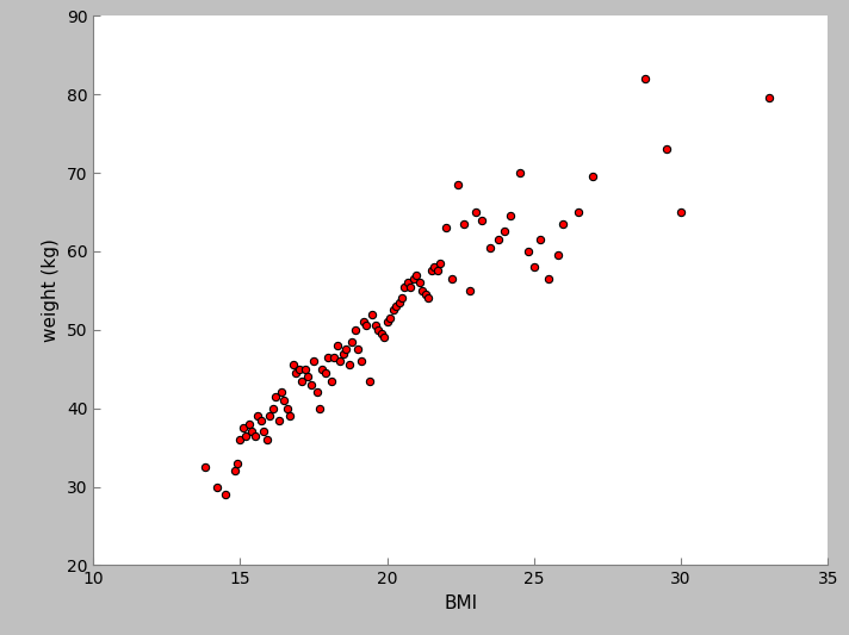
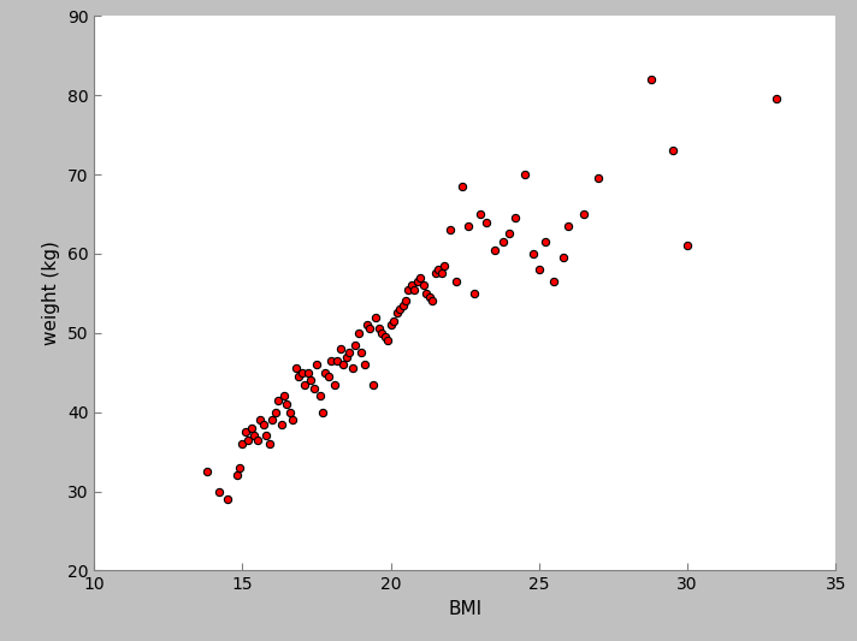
30: 65.0 -> 61.0
